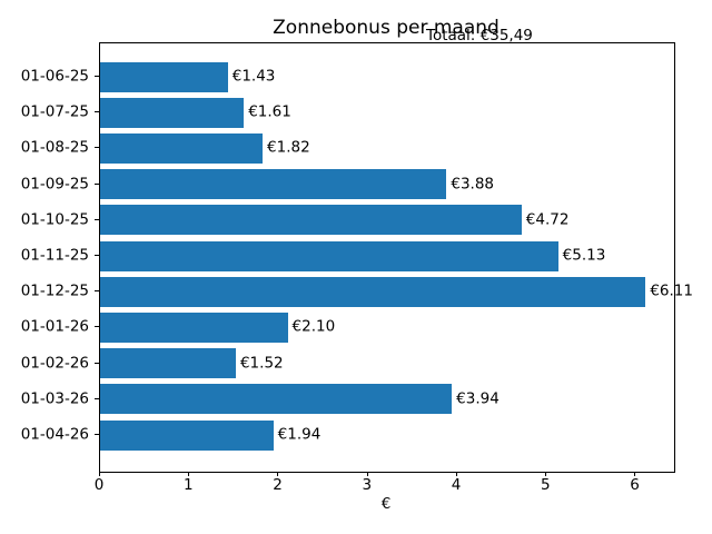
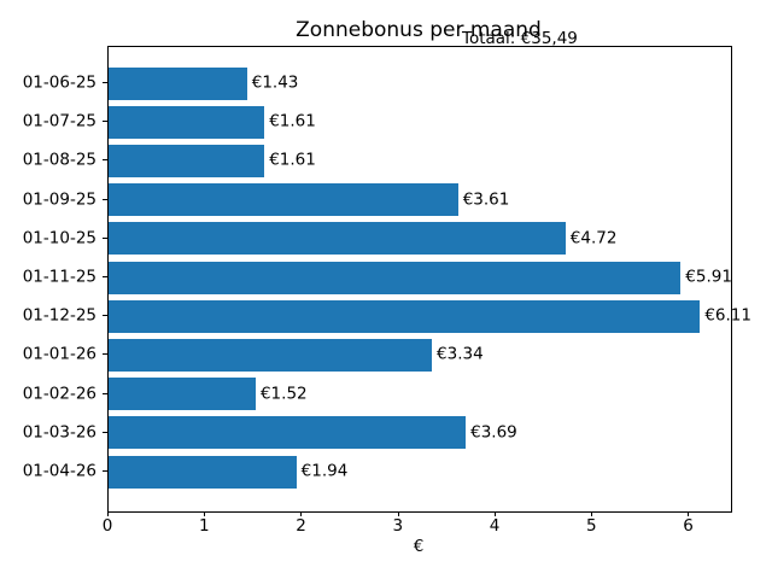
01-08-25: €1.82 -> €1.61
01-09-25: €3.88 -> €3.61
01-11-25: €5.13 -> €5.91
01-01-26: €2.10 -> €3.34
01-03-26: €3.94 -> €3.69
